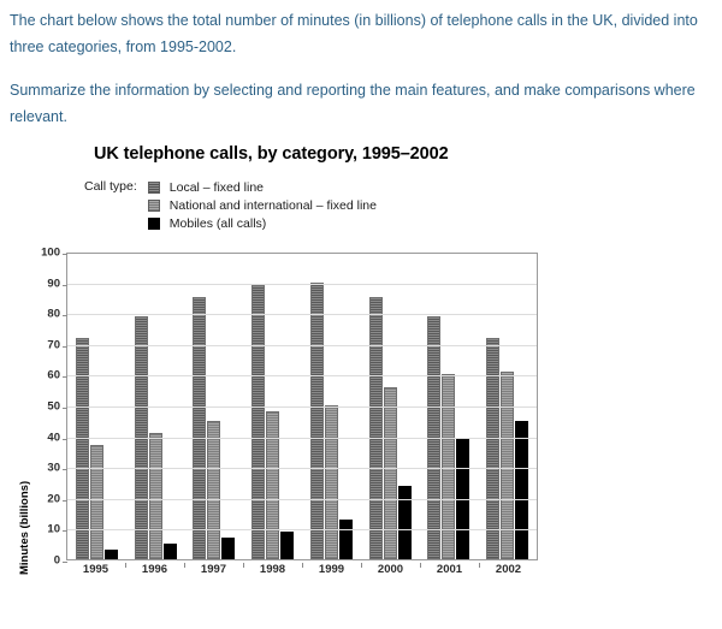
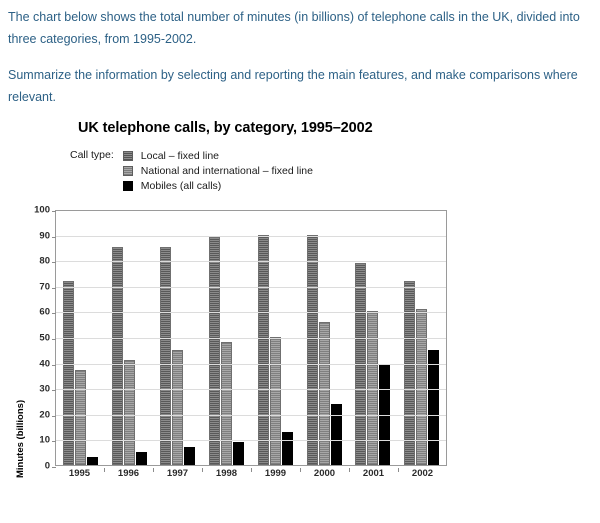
Local – fixed line/1996: 79 -> 85
Local – fixed line/2000: 85 -> 90
